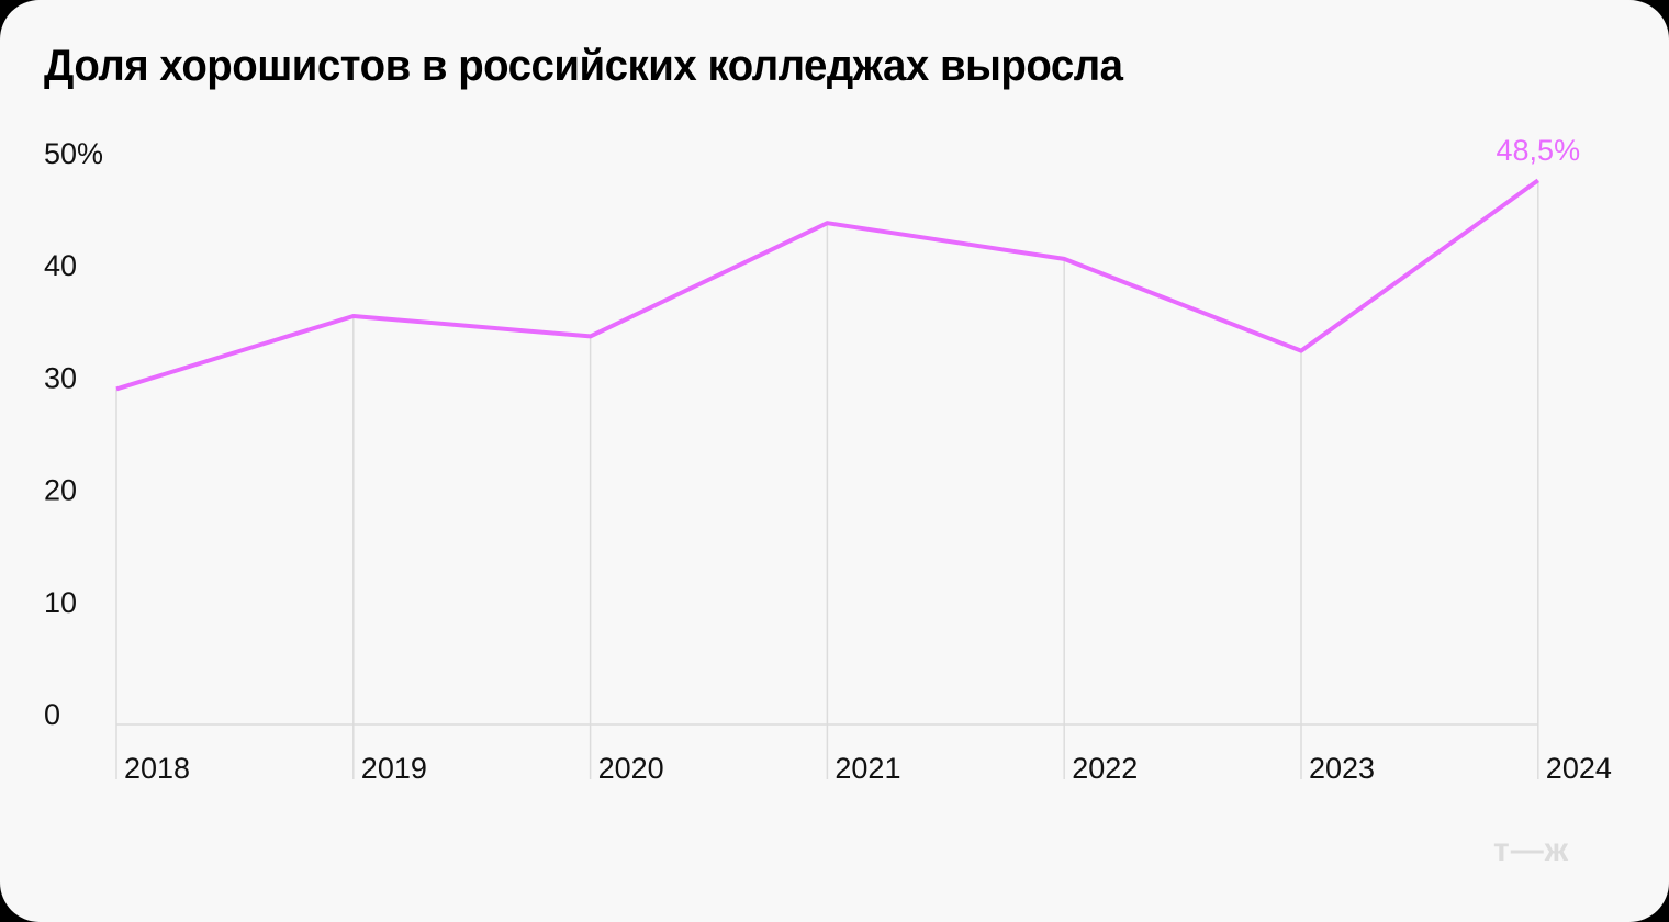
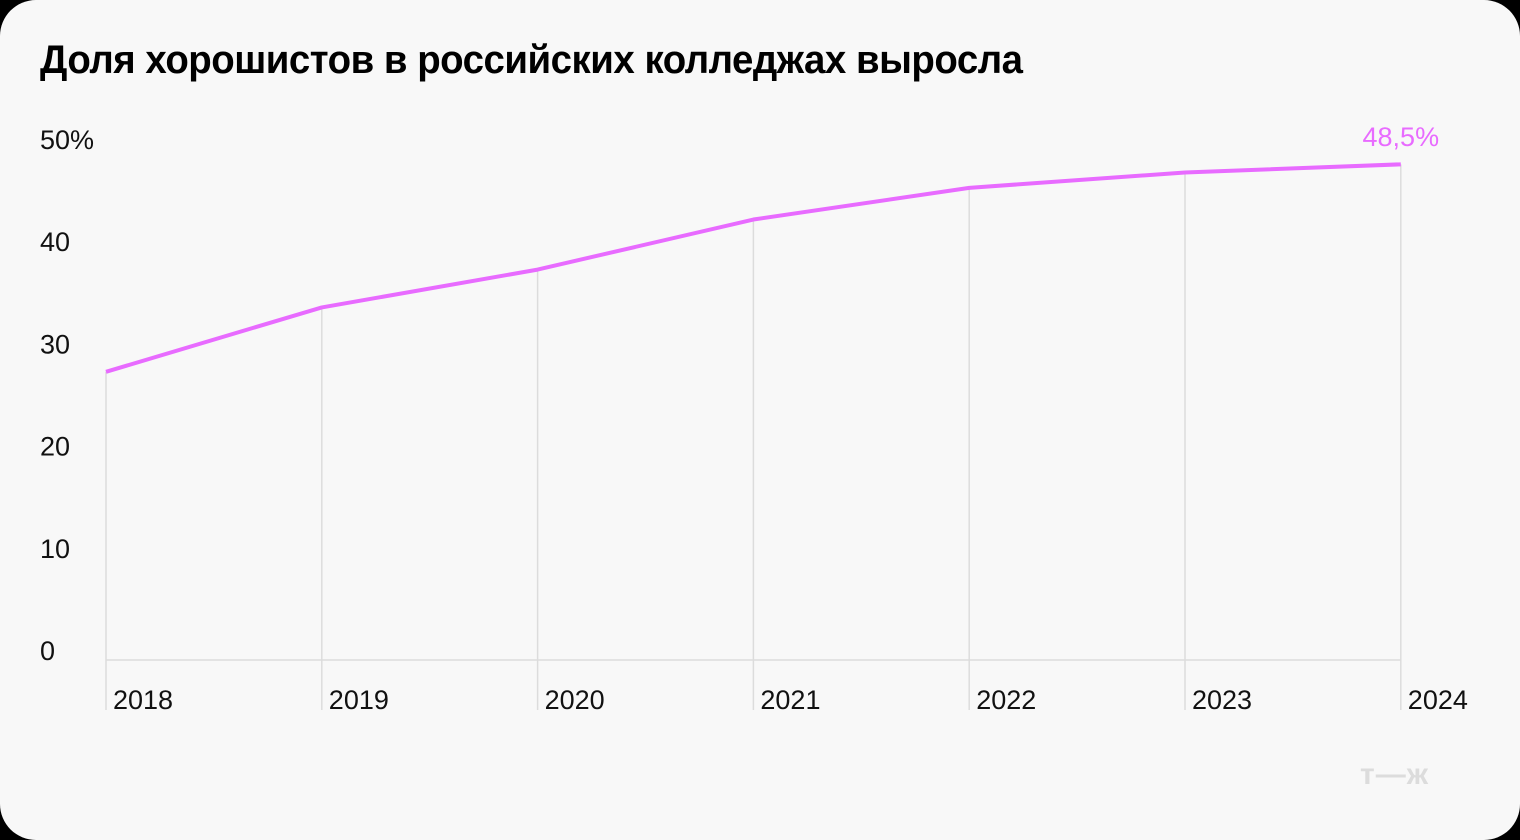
2018: 29.9% -> 28.2%
2019: 36.4% -> 34.5%
2020: 34.6% -> 38.2%
2021: 44.7% -> 43.1%
2022: 41.5% -> 46.2%
2023: 33.3% -> 47.7%
